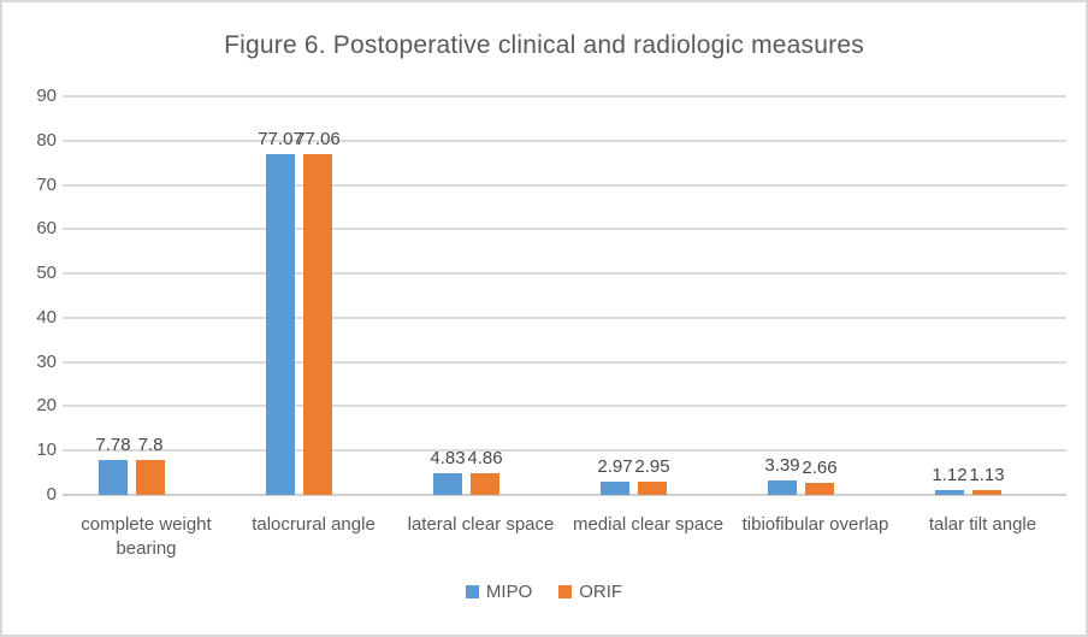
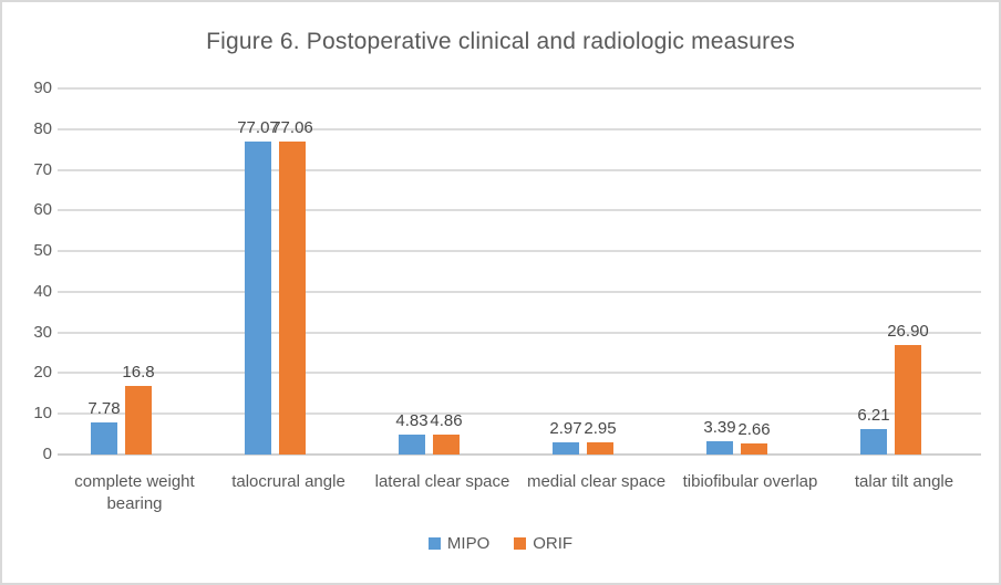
ORIF/complete weight bearing: 7.8 -> 16.8
MIPO/talar tilt angle: 1.12 -> 6.21
ORIF/talar tilt angle: 1.13 -> 26.90
